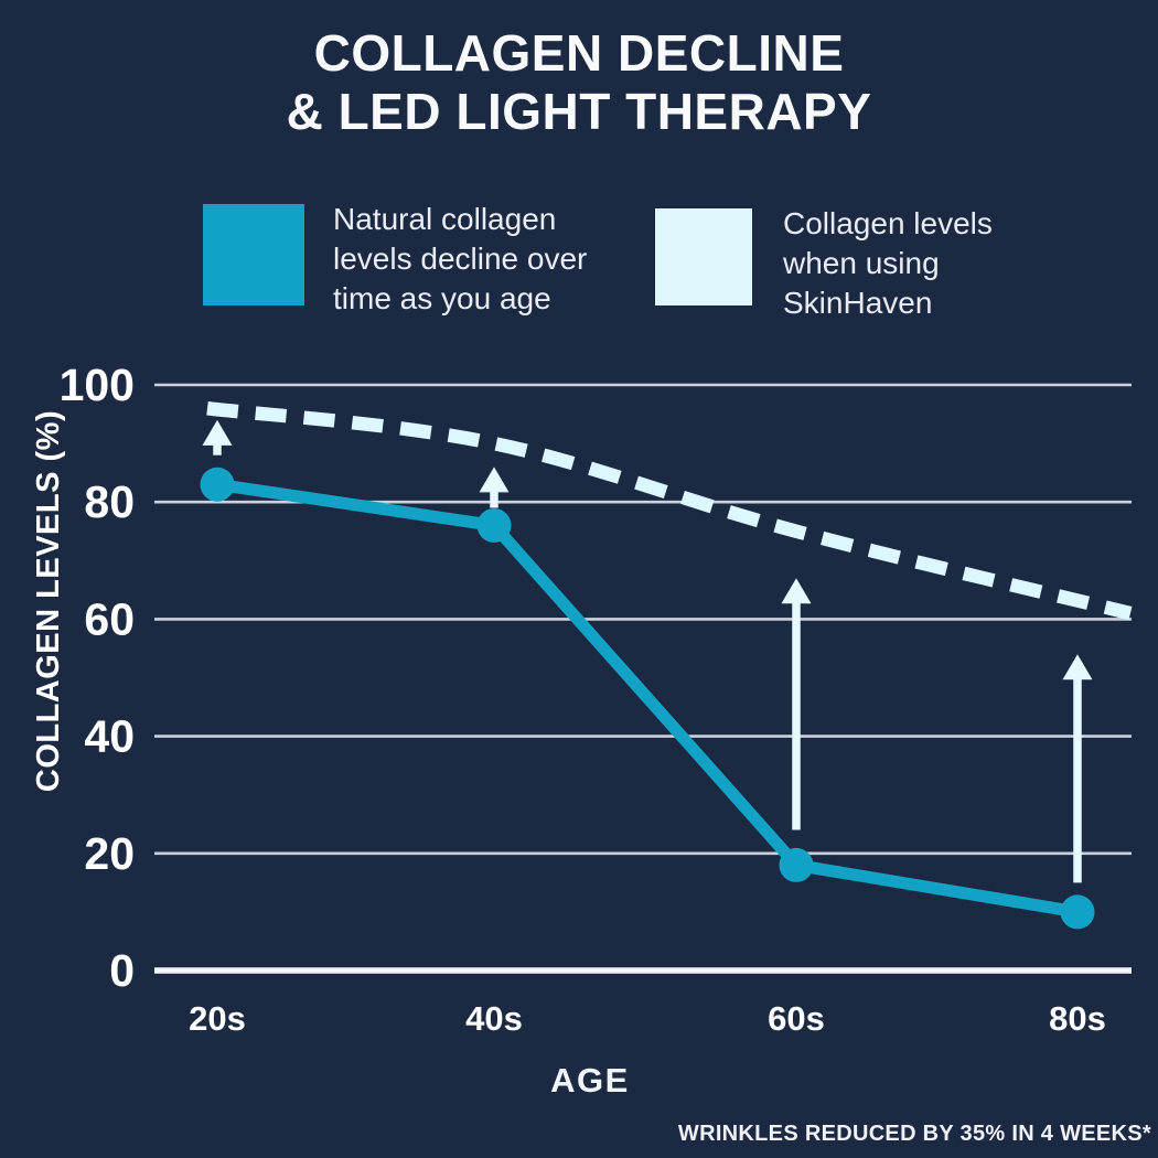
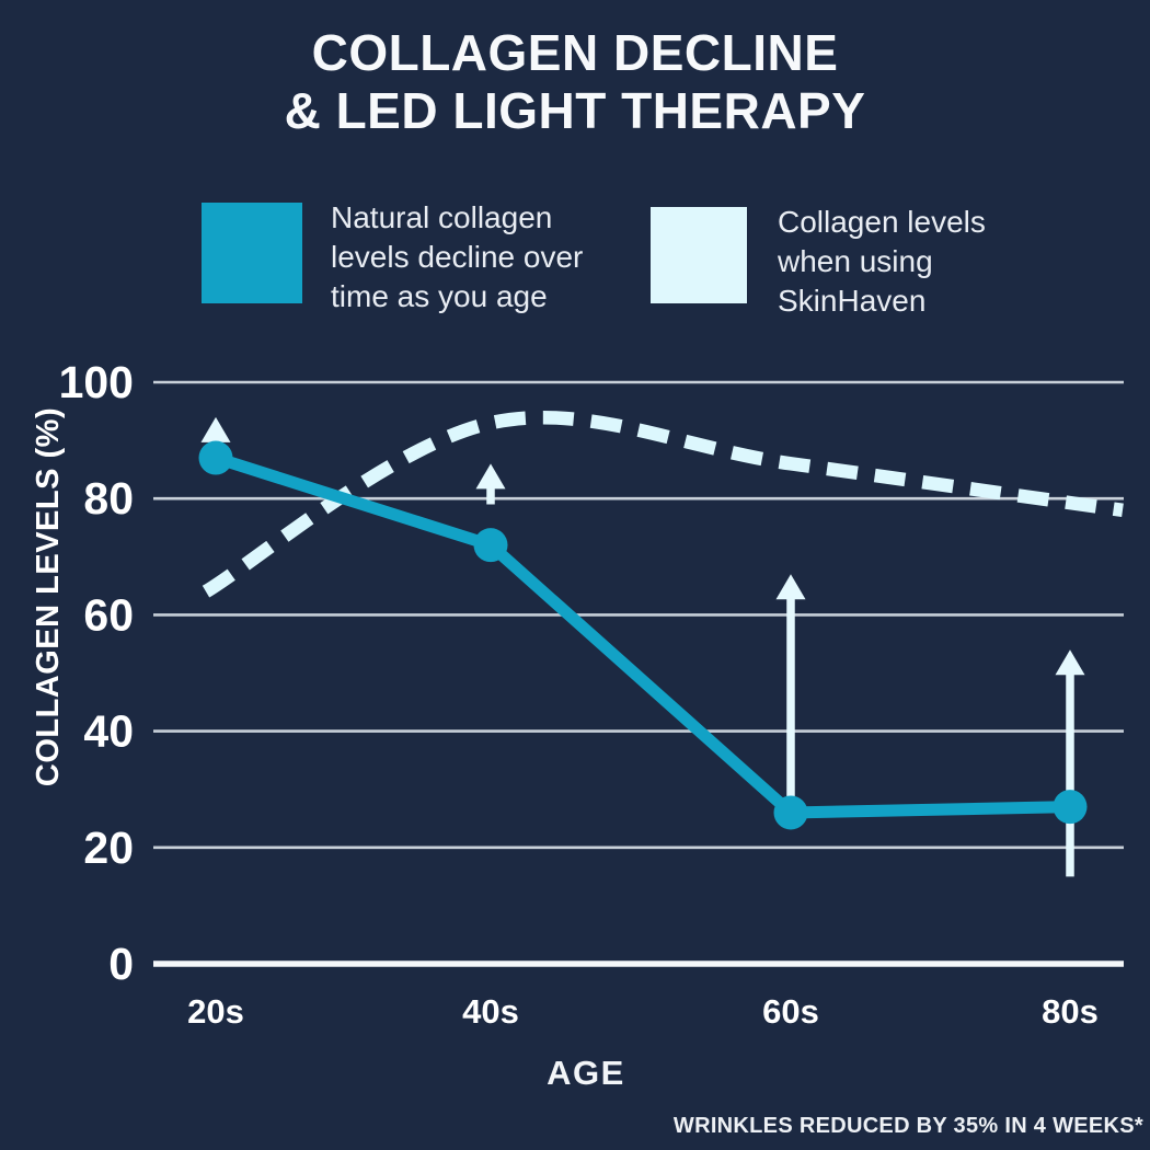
Natural collagen levels decline over time as you age/20s: 83 -> 87
Collagen levels when using SkinHaven/20s: 96 -> 64
Natural collagen levels decline over time as you age/40s: 76 -> 72
Collagen levels when using SkinHaven/40s: 90 -> 93
Natural collagen levels decline over time as you age/60s: 18 -> 26
Collagen levels when using SkinHaven/60s: 75 -> 86
Natural collagen levels decline over time as you age/80s: 10 -> 27
Collagen levels when using SkinHaven/80s: 61 -> 78
